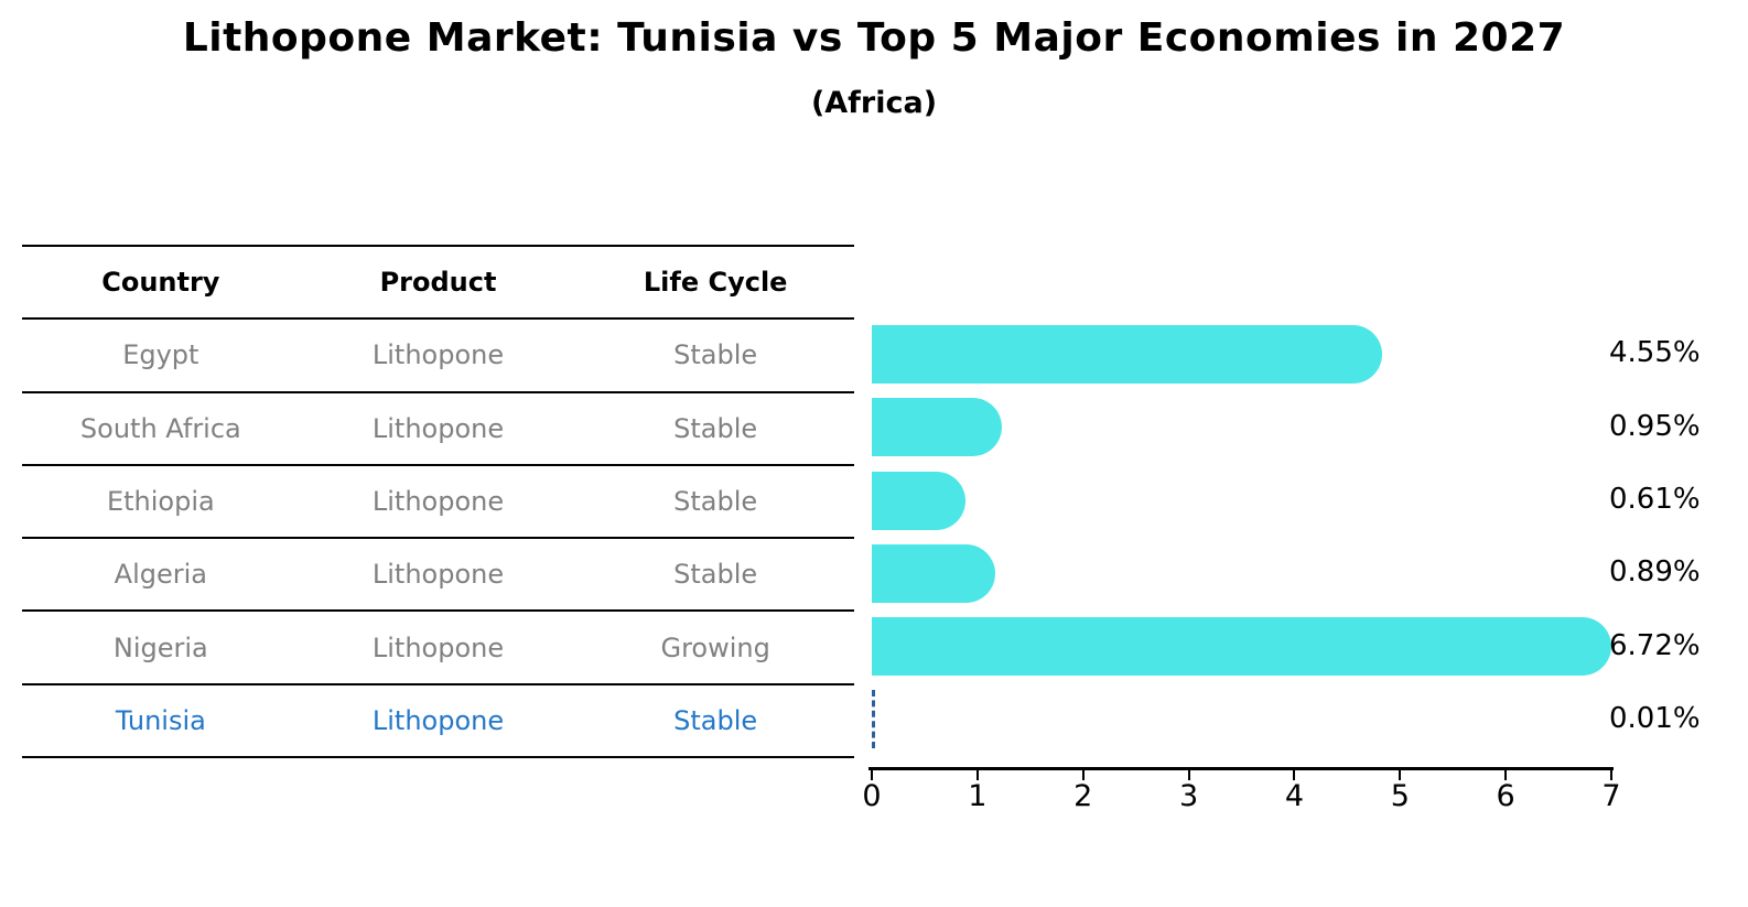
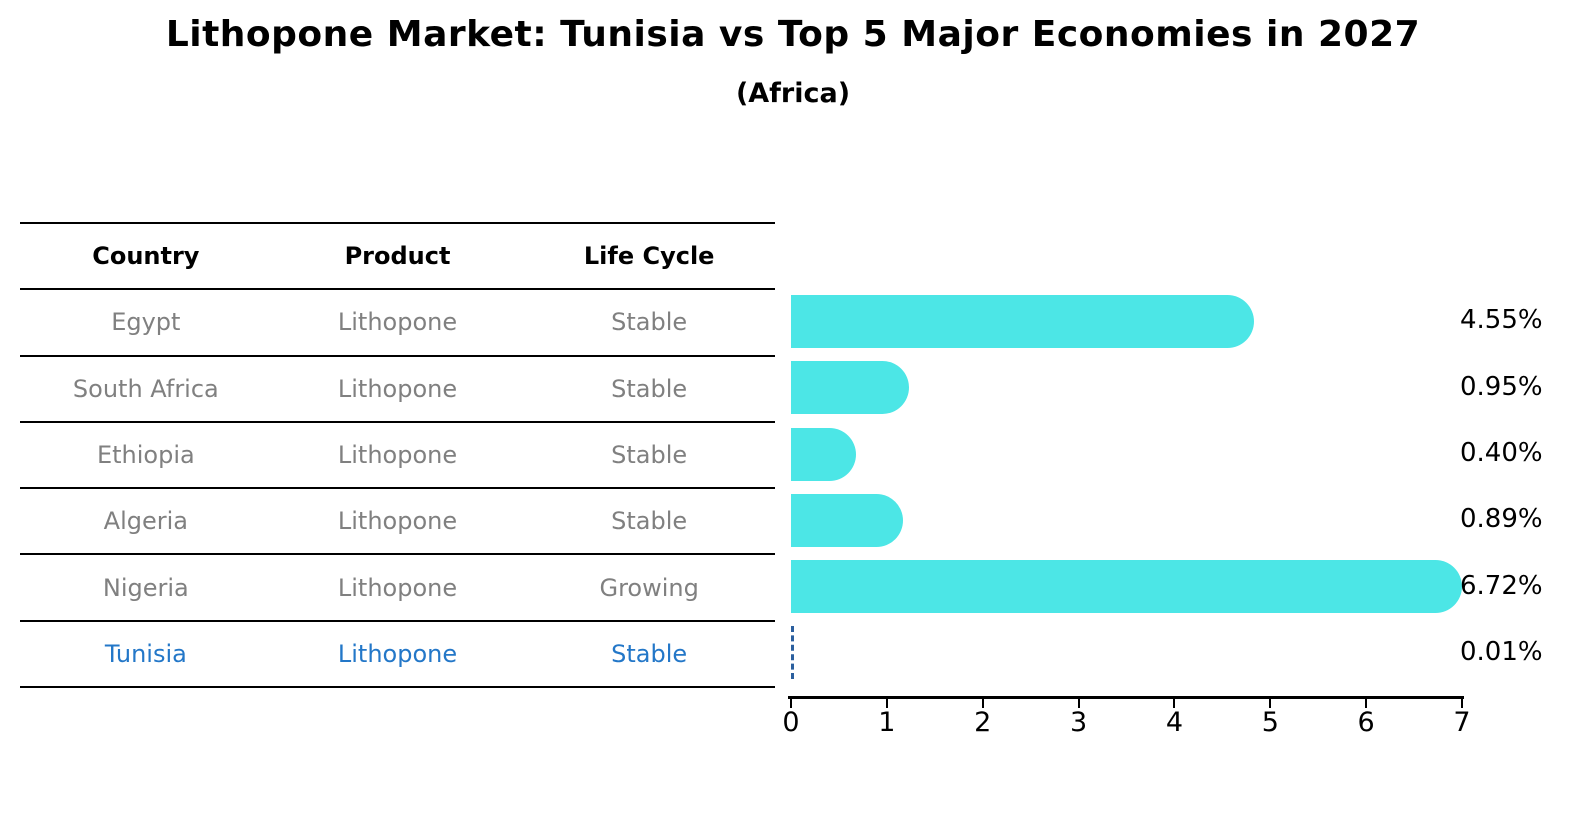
Ethiopia: 0.61% -> 0.40%
